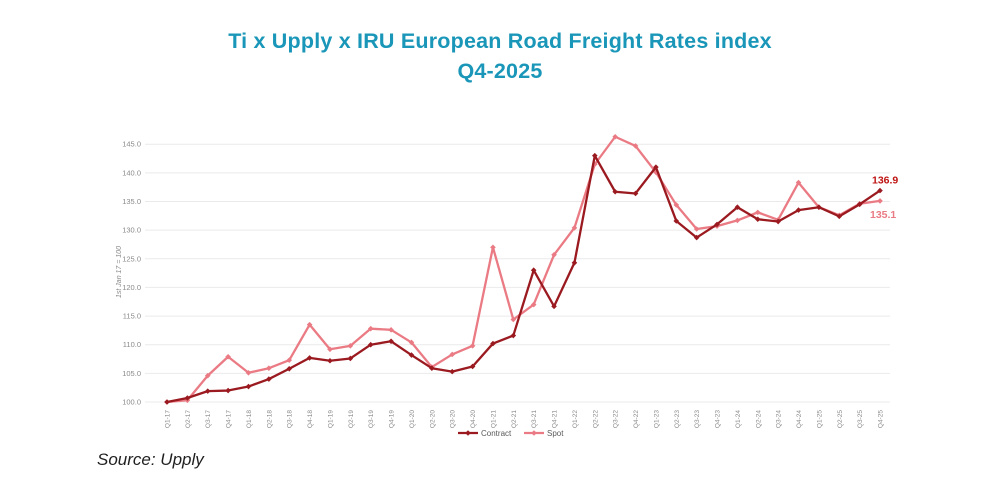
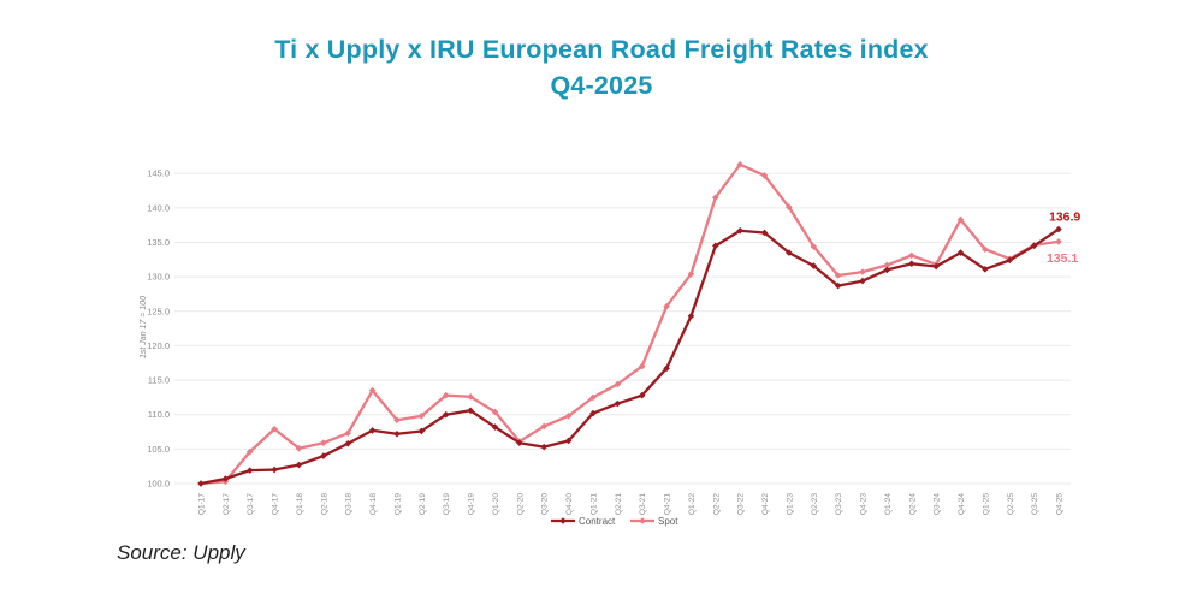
Spot/Q1-21: 127 -> 112
Contract/Q3-21: 123 -> 113
Contract/Q2-22: 143 -> 134
Contract/Q1-23: 141 -> 134
Contract/Q4-23: 131 -> 129
Contract/Q1-24: 134 -> 131
Contract/Q1-25: 134 -> 131
